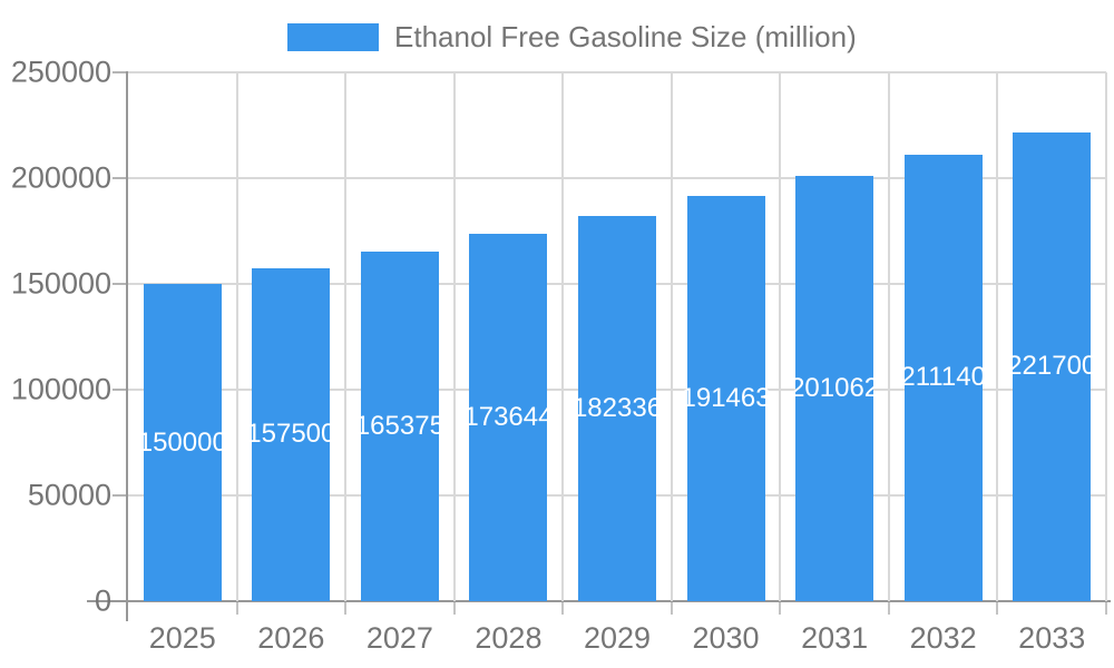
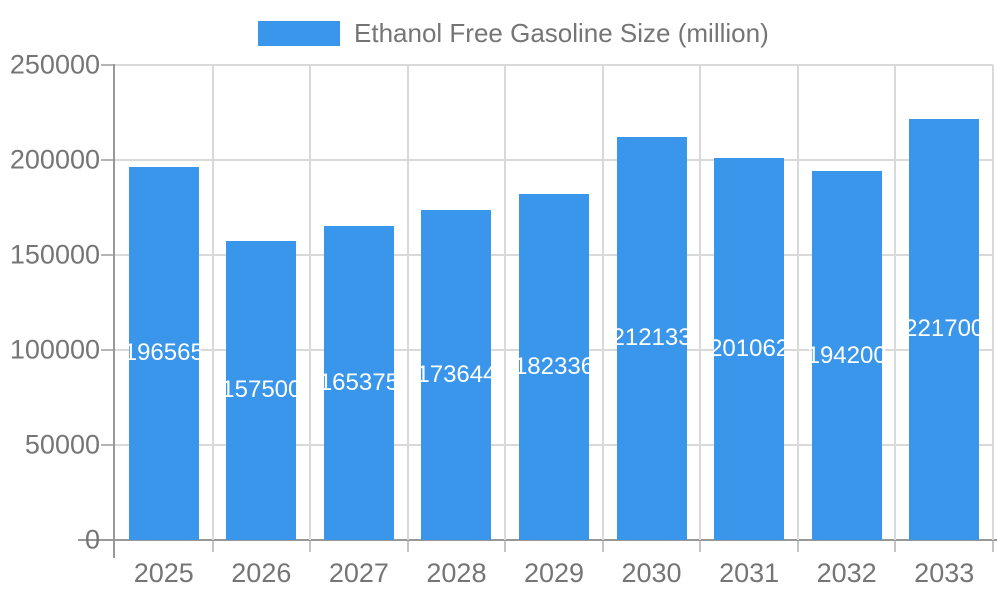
2025: 150000 -> 196565
2030: 191463 -> 212133
2032: 211140 -> 194200
